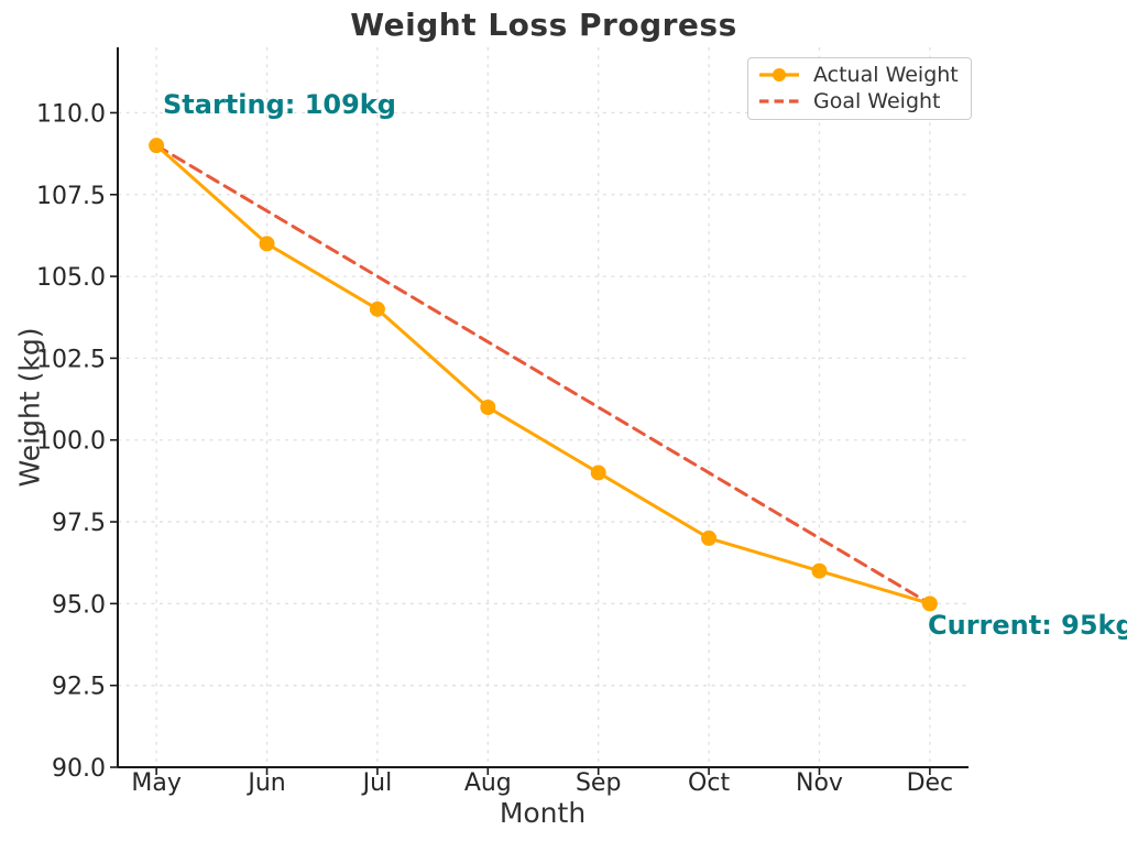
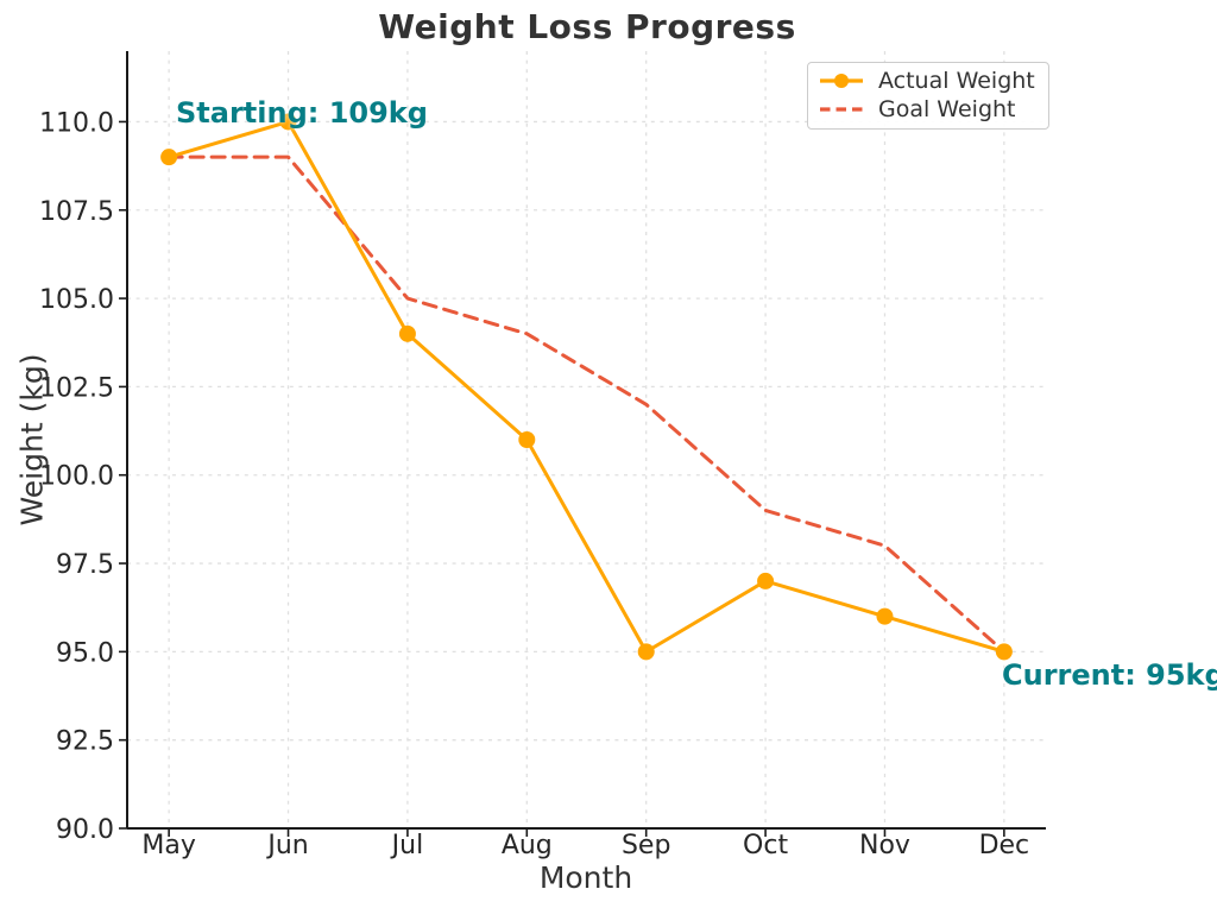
Actual Weight/Jun: 106 -> 110
Goal Weight/Jun: 107 -> 109
Goal Weight/Aug: 103 -> 104
Actual Weight/Sep: 99 -> 95
Goal Weight/Sep: 101 -> 102
Goal Weight/Nov: 97 -> 98
